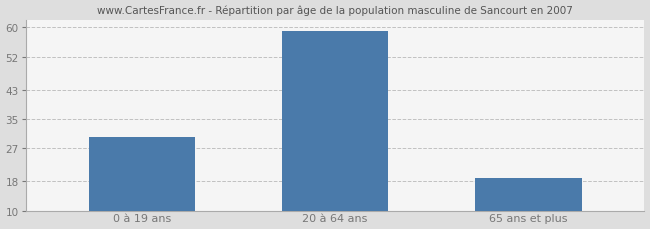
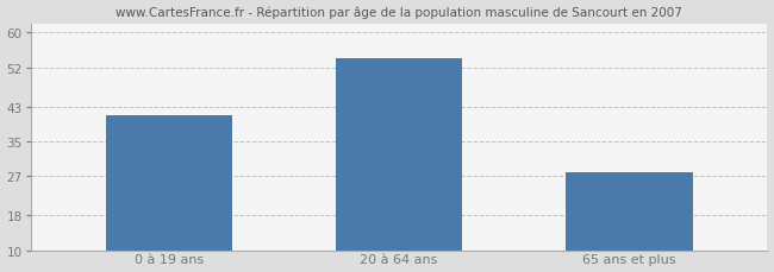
0 à 19 ans: 30 -> 41
20 à 64 ans: 59 -> 54
65 ans et plus: 19 -> 28
